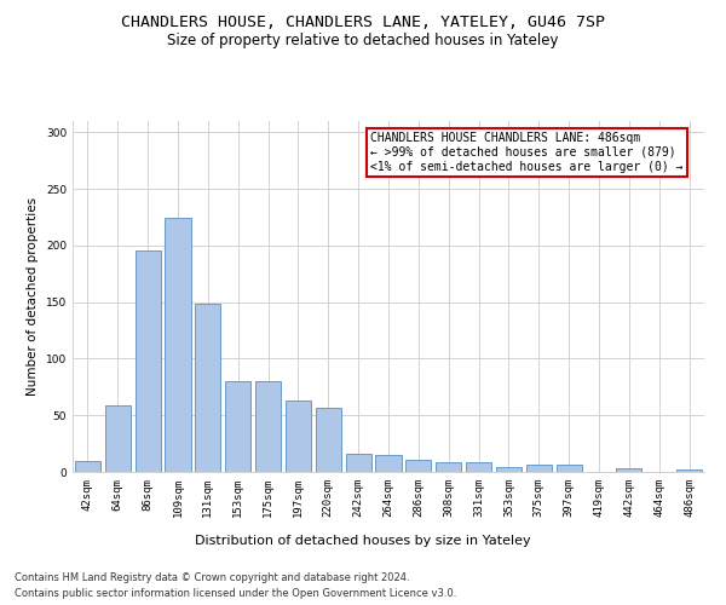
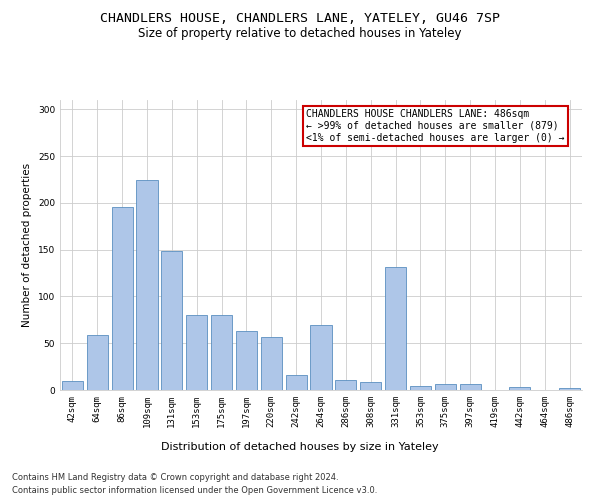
264sqm: 15 -> 70
331sqm: 9 -> 132
